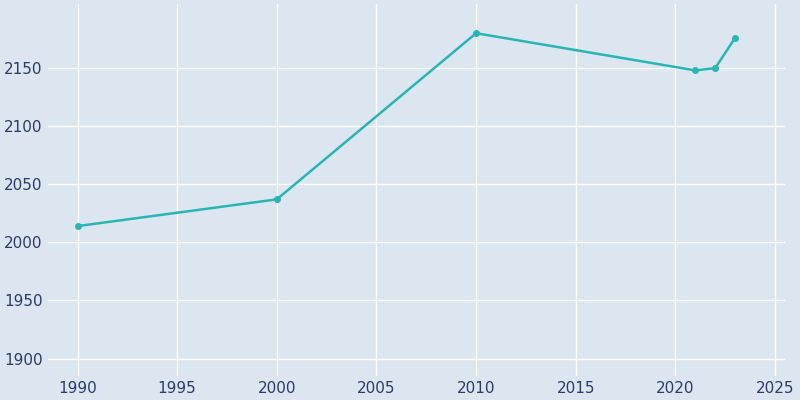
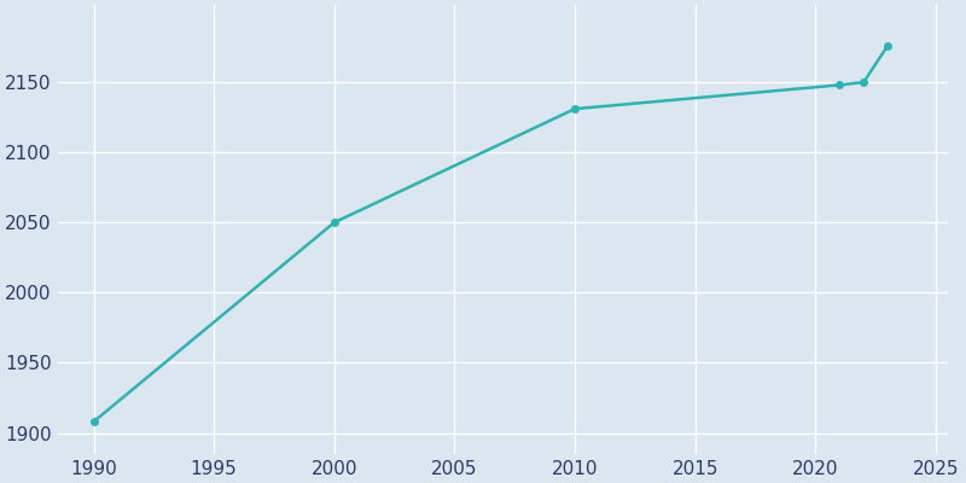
1990: 2014 -> 1908
2000: 2037 -> 2050
2010: 2180 -> 2131
